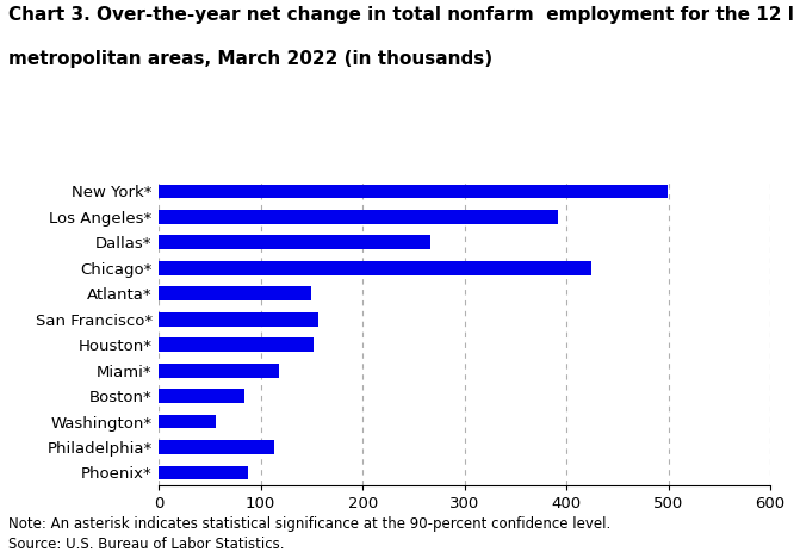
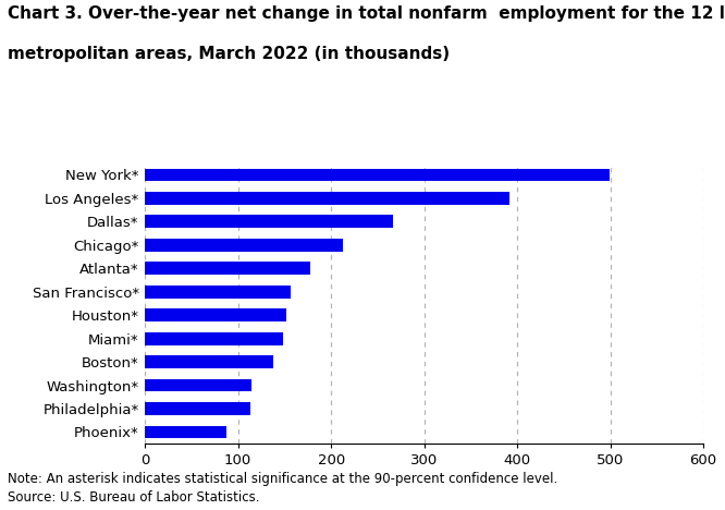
Chicago*: 424 -> 213
Atlanta*: 150 -> 178
Miami*: 118 -> 148
Boston*: 84 -> 138
Washington*: 56 -> 115
